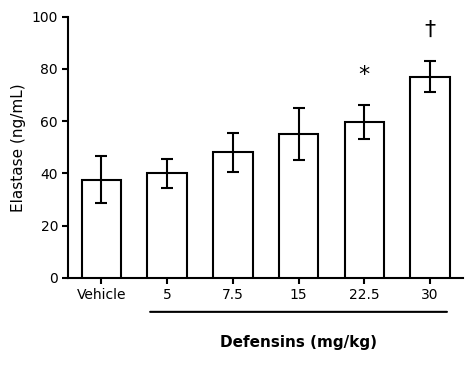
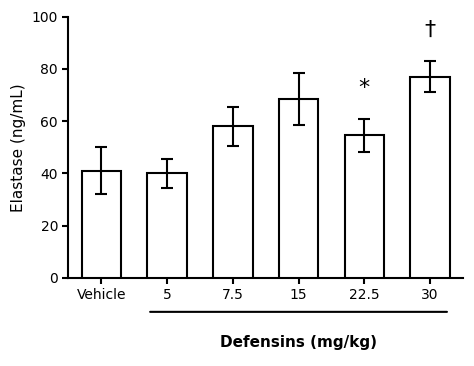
Vehicle: 37.5 -> 41.0
7.5: 48.0 -> 58.0
15: 55.0 -> 68.5
22.5: 59.5 -> 54.5
